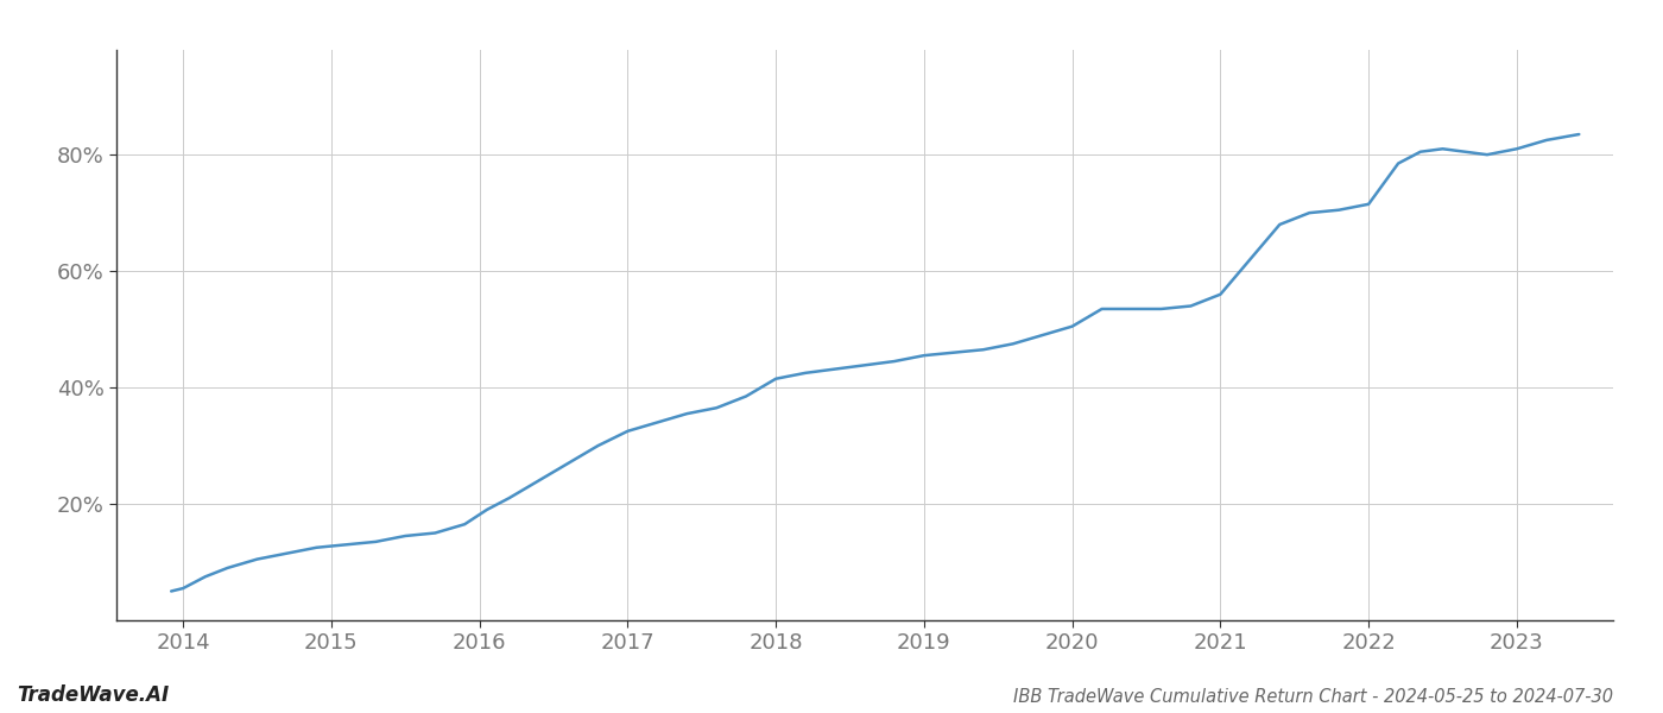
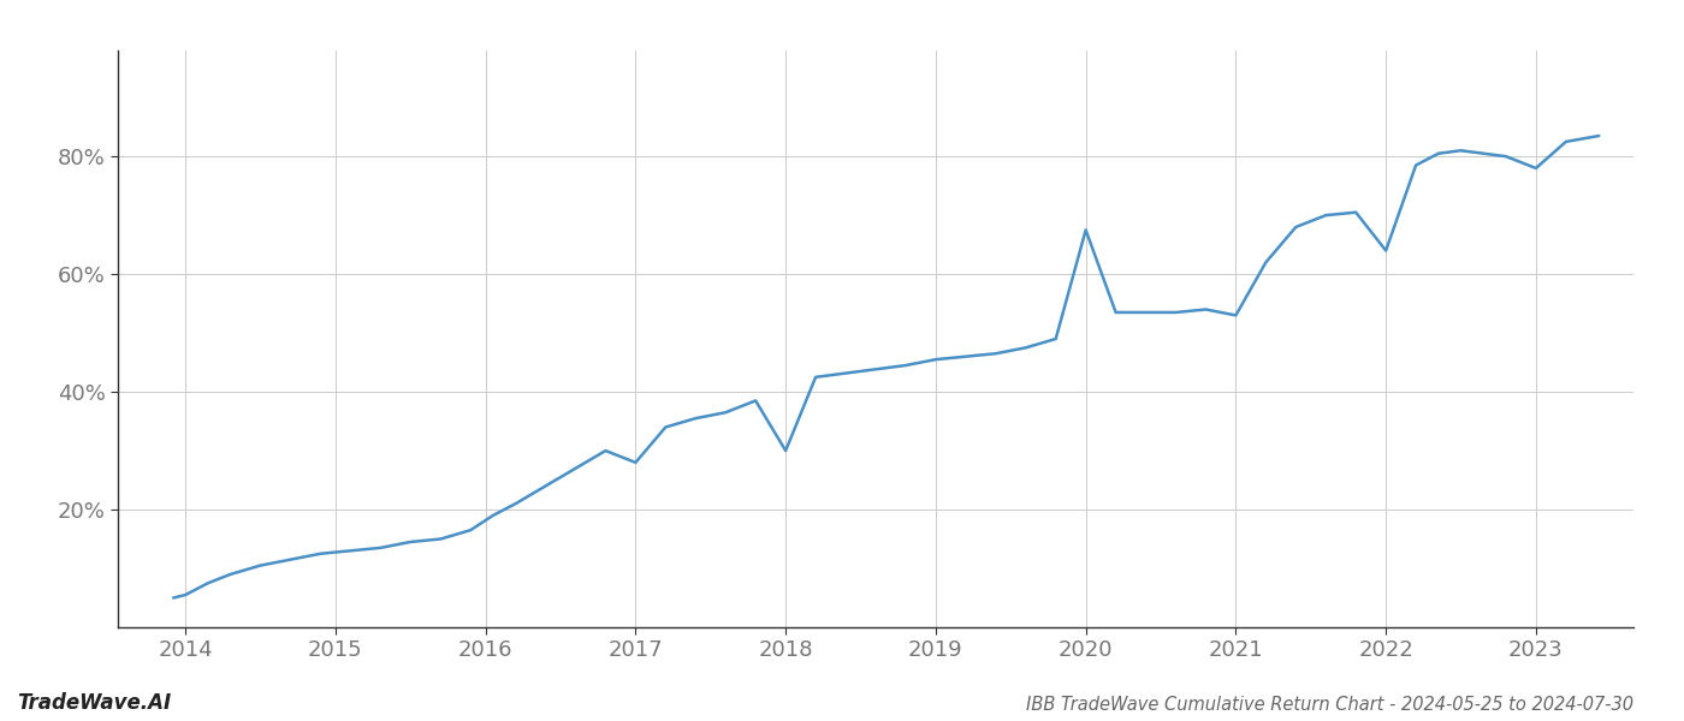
2017: 32.5% -> 28.0%
2018: 41.5% -> 30.0%
2020: 50.5% -> 67.5%
2021: 56.0% -> 53.0%
2022: 71.5% -> 64.0%
2023: 81.0% -> 78.0%
